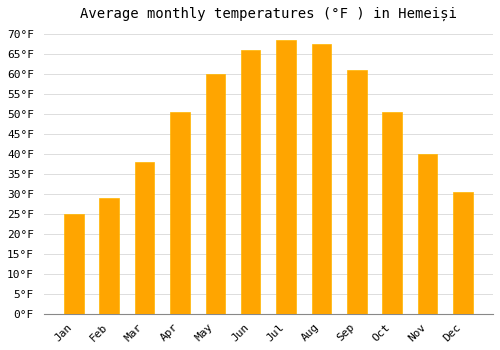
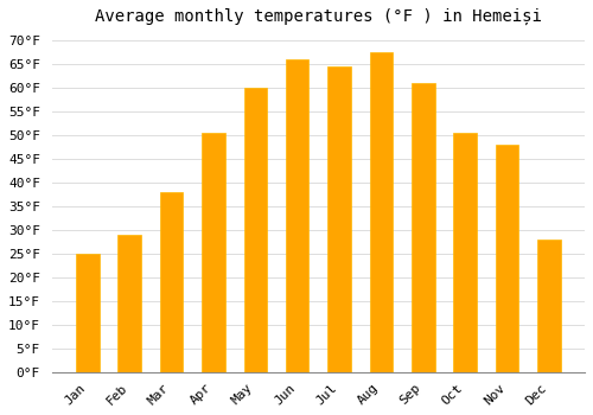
Jul: 68.5°F -> 64.5°F
Nov: 40.0°F -> 48.0°F
Dec: 30.5°F -> 28.0°F
